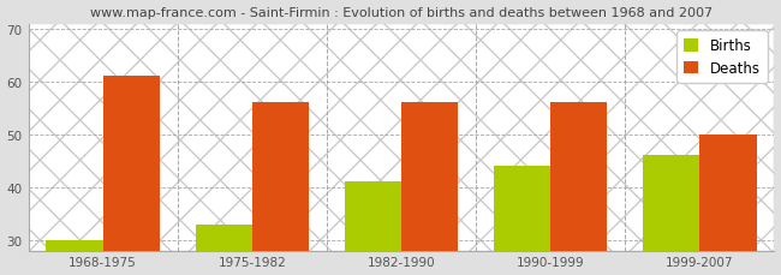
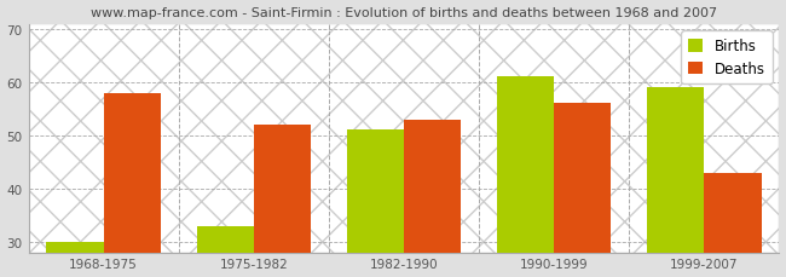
Deaths/1968-1975: 61 -> 58
Deaths/1975-1982: 56 -> 52
Births/1982-1990: 41 -> 51
Deaths/1982-1990: 56 -> 53
Births/1990-1999: 44 -> 61
Births/1999-2007: 46 -> 59
Deaths/1999-2007: 50 -> 43
